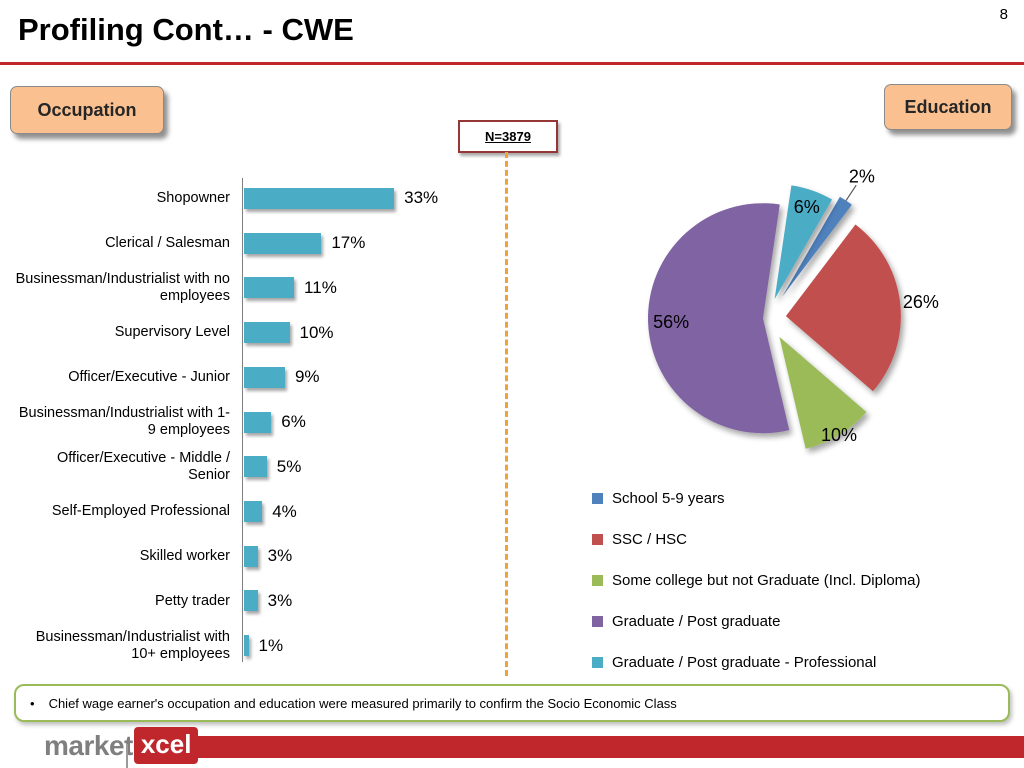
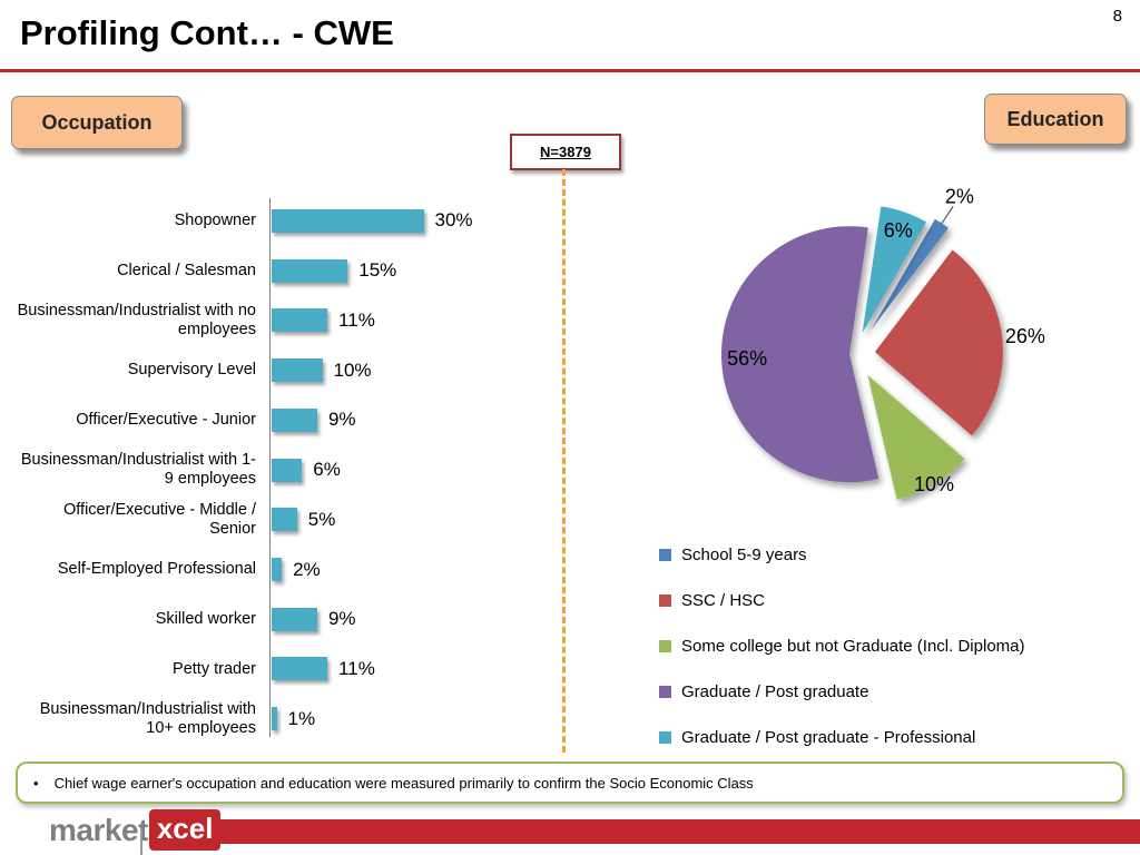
Occupation/Shopowner: 33% -> 30%
Occupation/Clerical / Salesman: 17% -> 15%
Occupation/Self-Employed Professional: 4% -> 2%
Occupation/Skilled worker: 3% -> 9%
Occupation/Petty trader: 3% -> 11%
